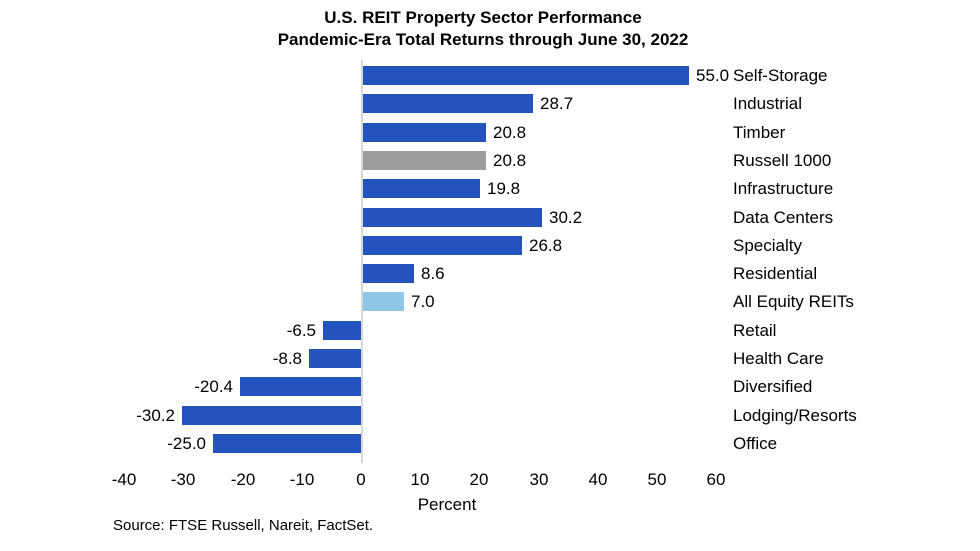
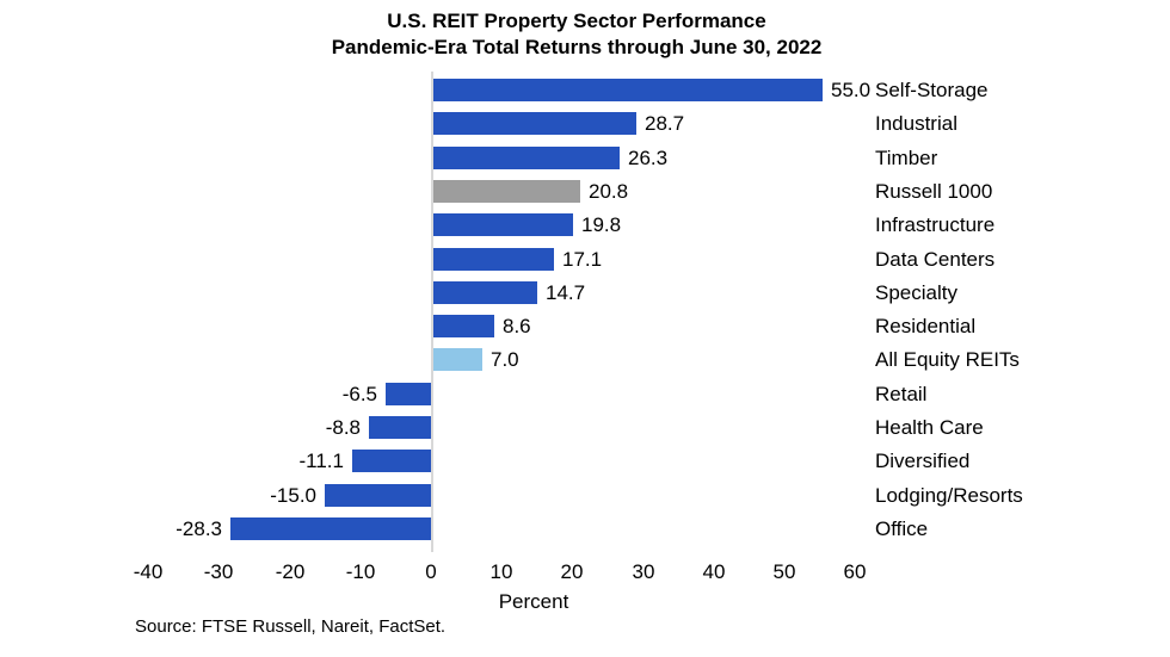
Timber: 20.8 -> 26.3
Data Centers: 30.2 -> 17.1
Specialty: 26.8 -> 14.7
Diversified: -20.4 -> -11.1
Lodging/Resorts: -30.2 -> -15.0
Office: -25.0 -> -28.3
